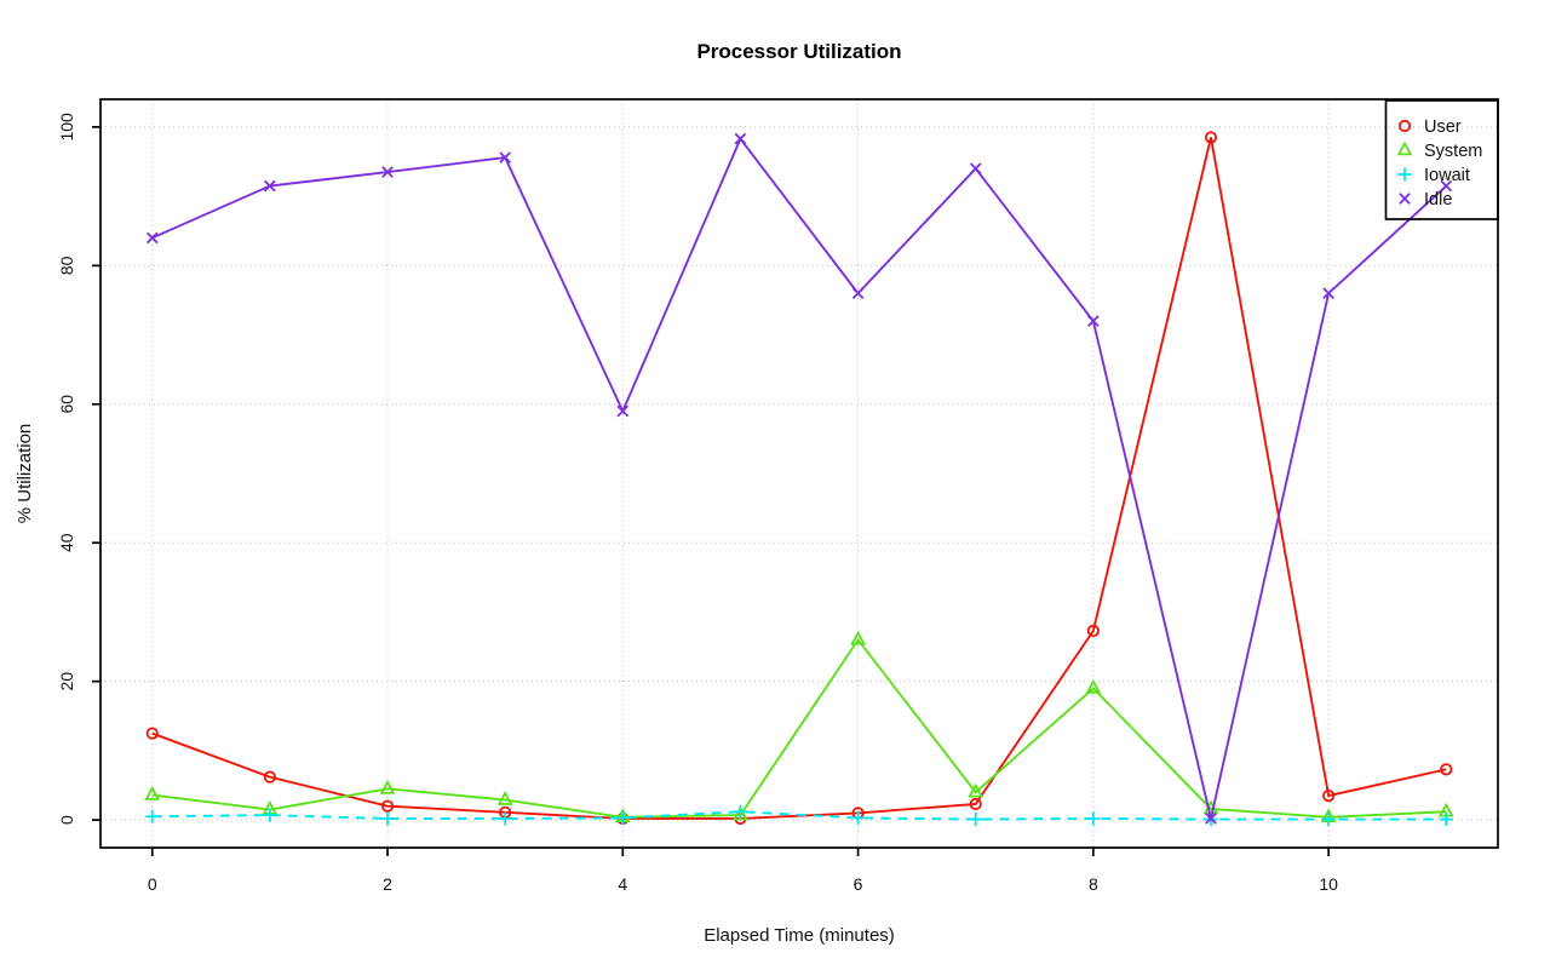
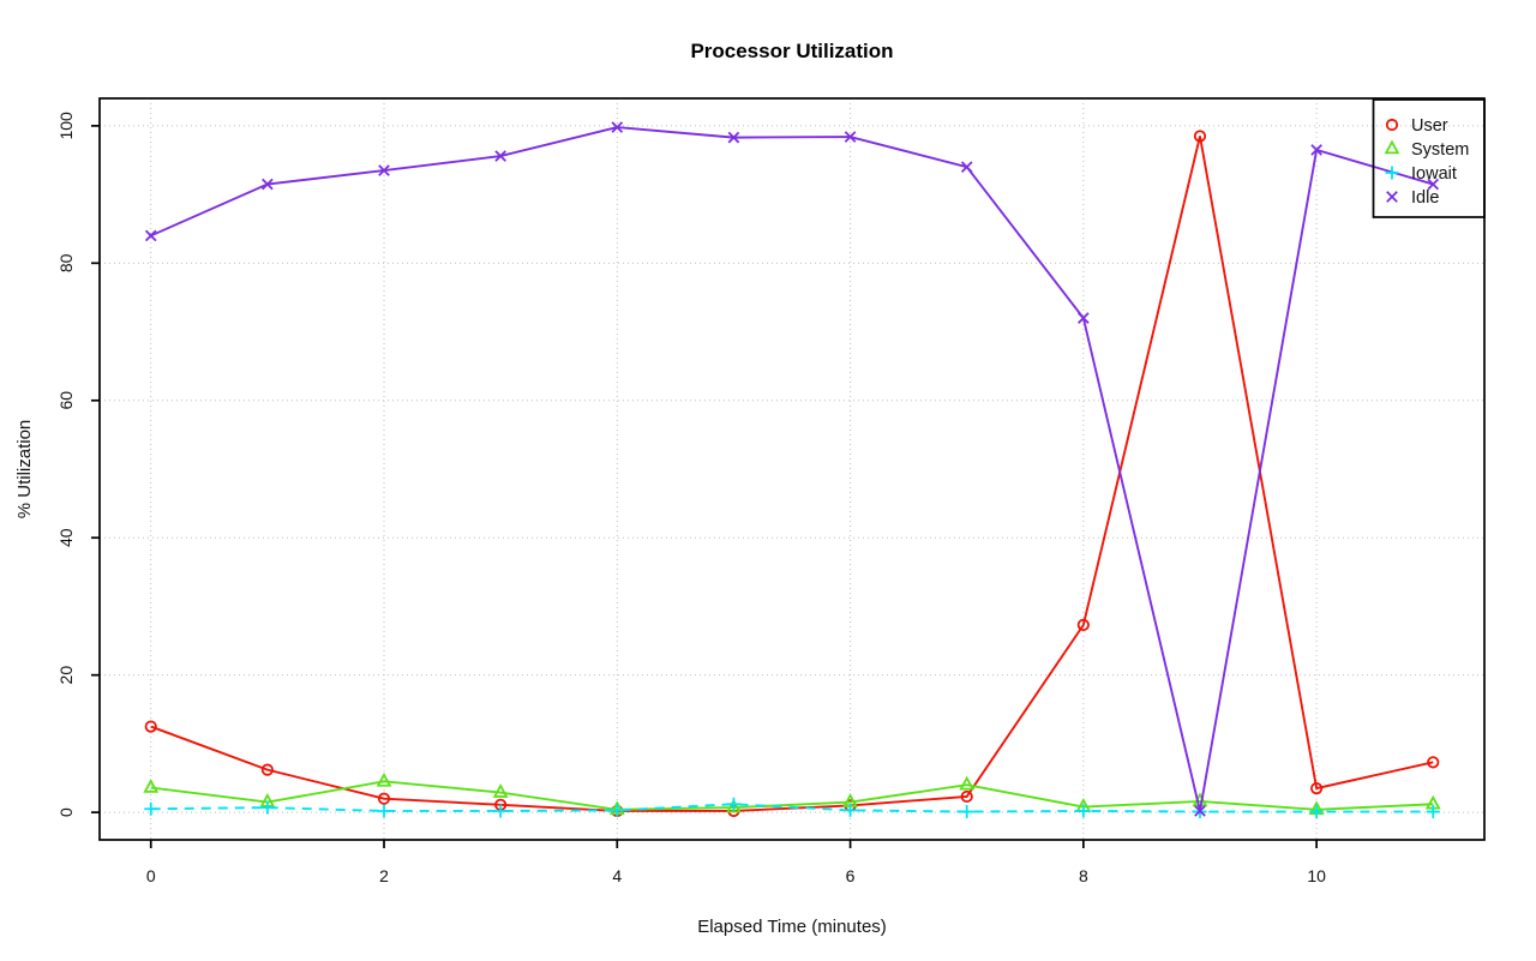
Idle/4: 59 -> 100
System/6: 26 -> 2
Idle/6: 76 -> 98
System/8: 19 -> 1
Idle/10: 76 -> 96
